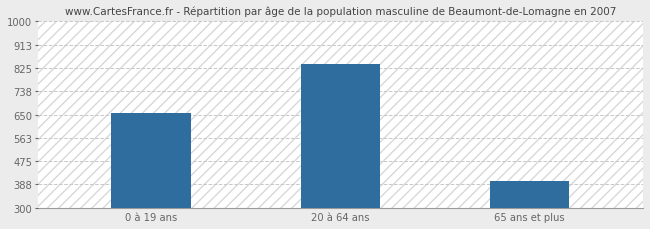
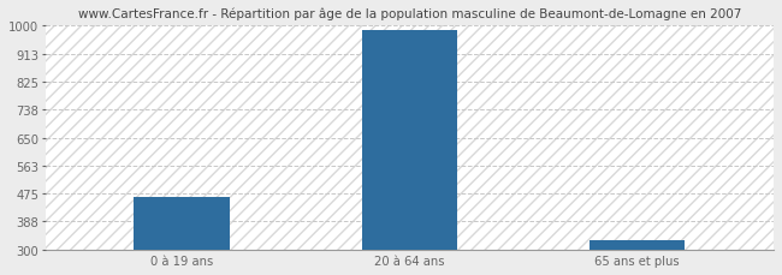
0 à 19 ans: 655 -> 463
20 à 64 ans: 840 -> 987
65 ans et plus: 400 -> 330
